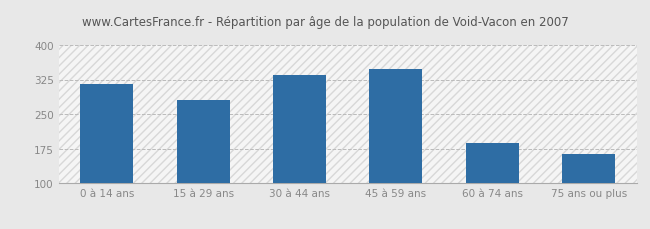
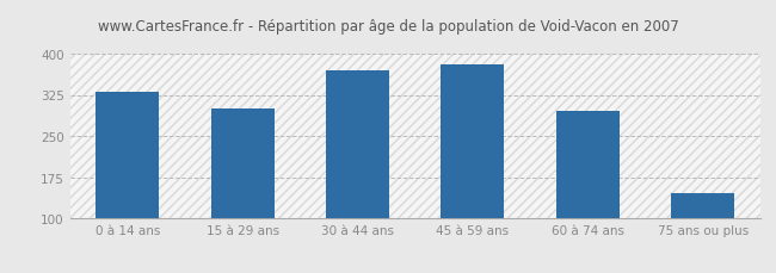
0 à 14 ans: 315 -> 330
15 à 29 ans: 280 -> 300
30 à 44 ans: 335 -> 370
45 à 59 ans: 348 -> 380
60 à 74 ans: 188 -> 295
75 ans ou plus: 163 -> 145
